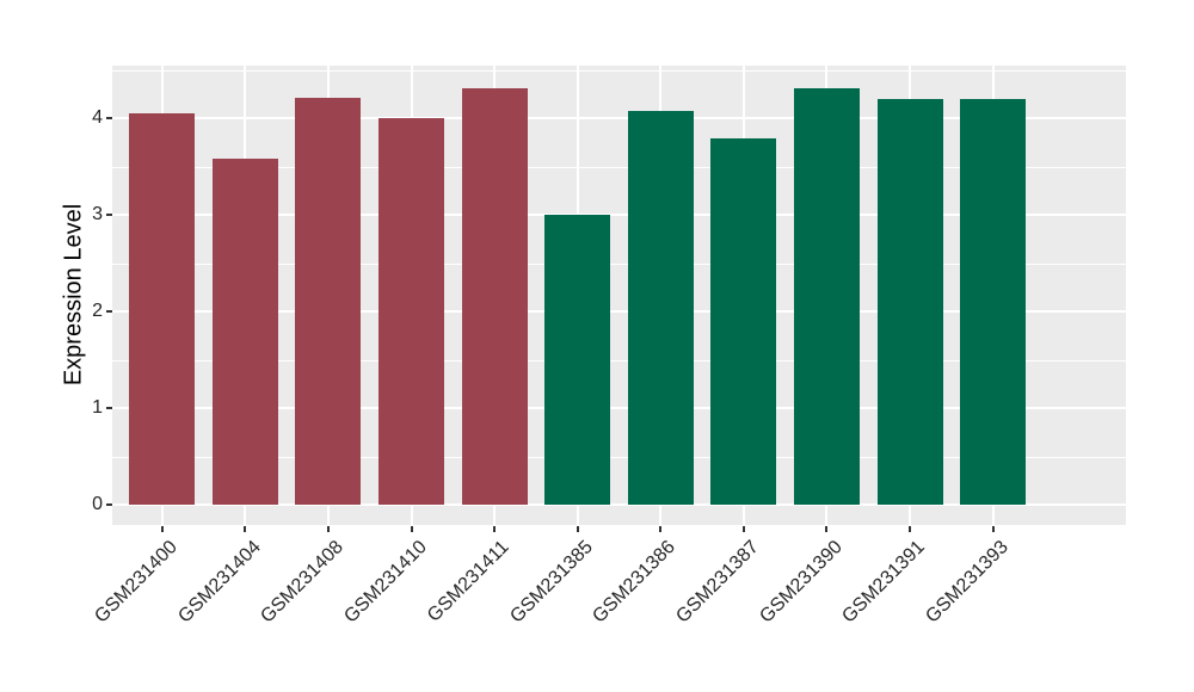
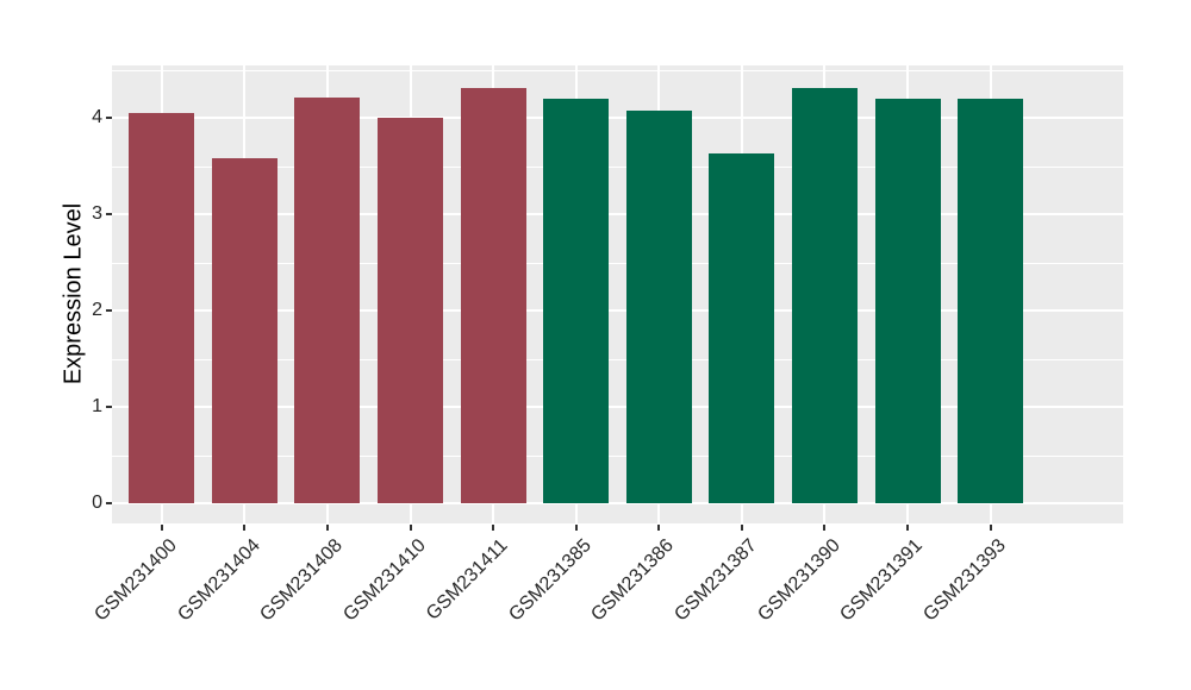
GSM231385: 3.0 -> 4.2
GSM231387: 3.8 -> 3.6
